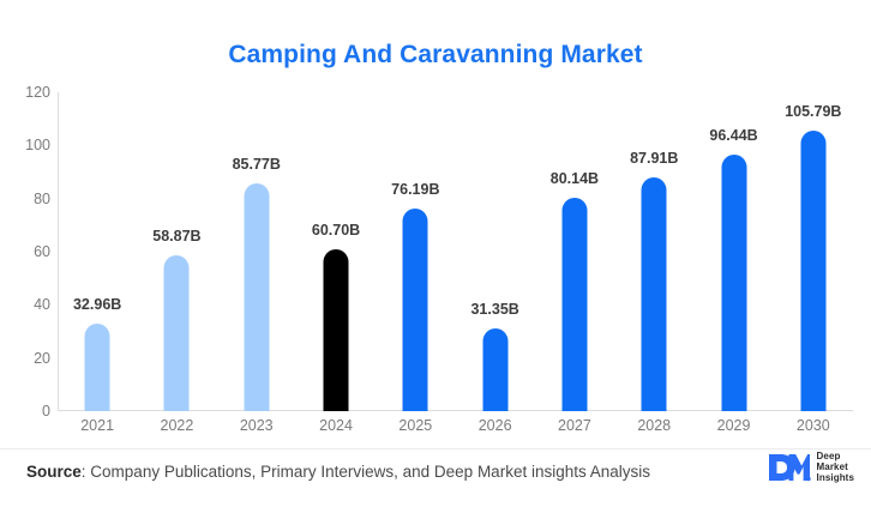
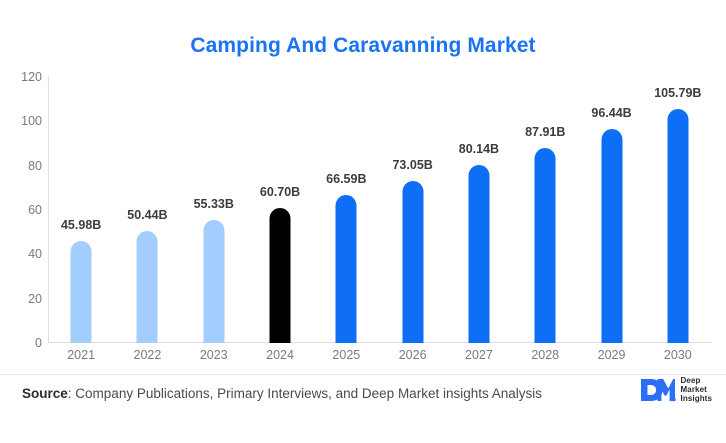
2021: 32.96B -> 45.98B
2022: 58.87B -> 50.44B
2023: 85.77B -> 55.33B
2025: 76.19B -> 66.59B
2026: 31.35B -> 73.05B
